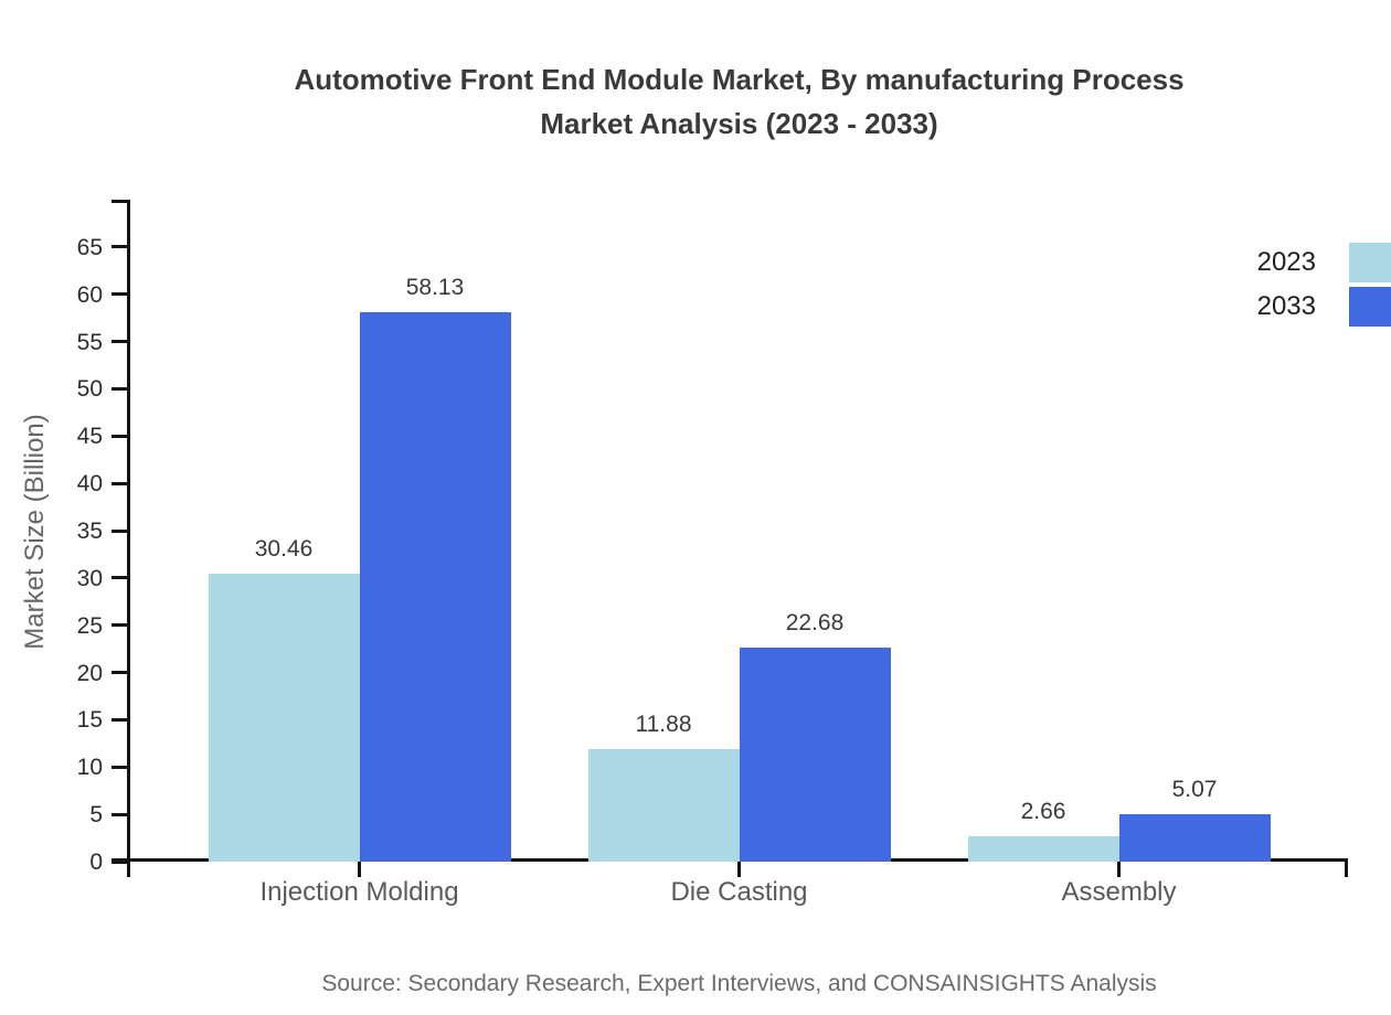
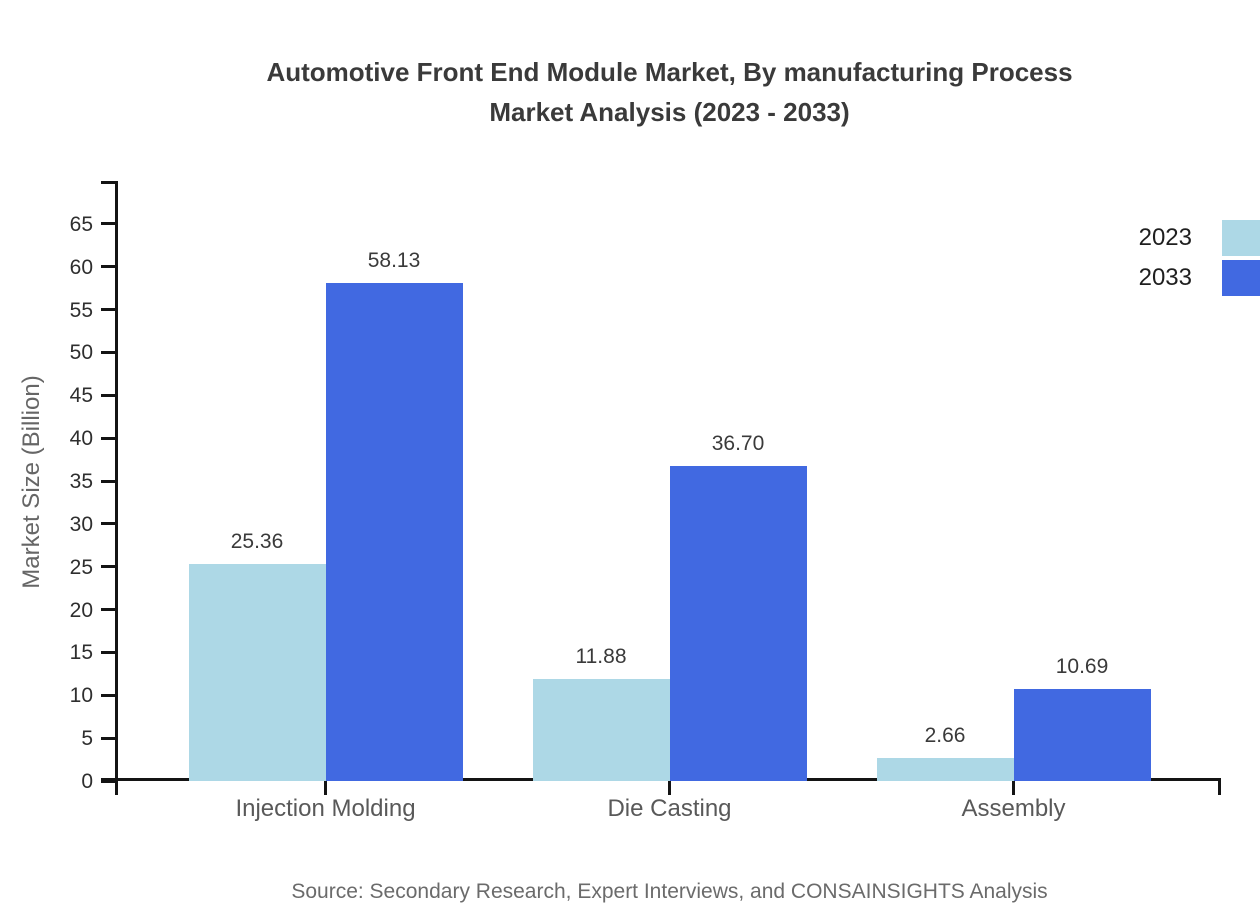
2023/Injection Molding: 30.46 -> 25.36
2033/Die Casting: 22.68 -> 36.70
2033/Assembly: 5.07 -> 10.69
